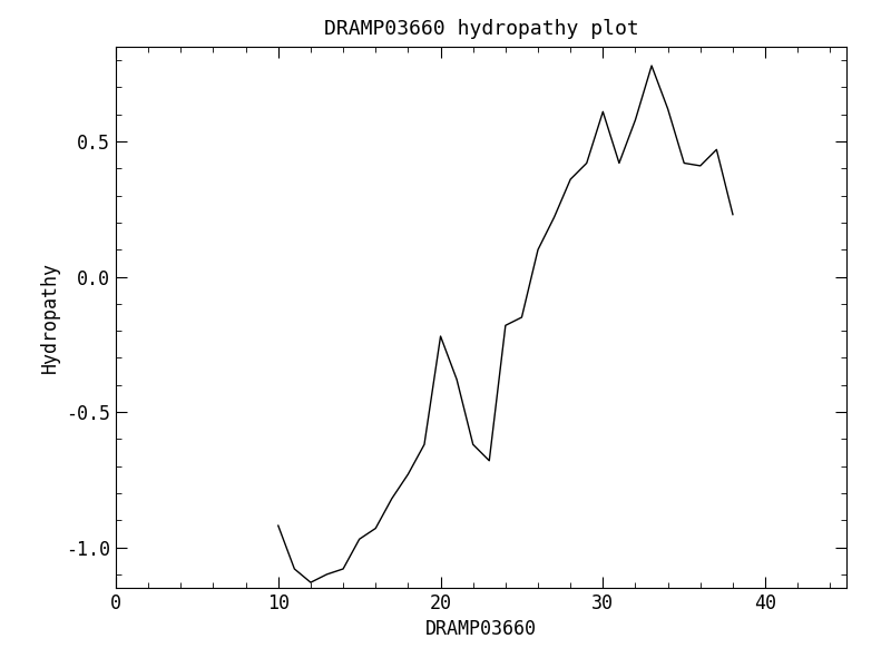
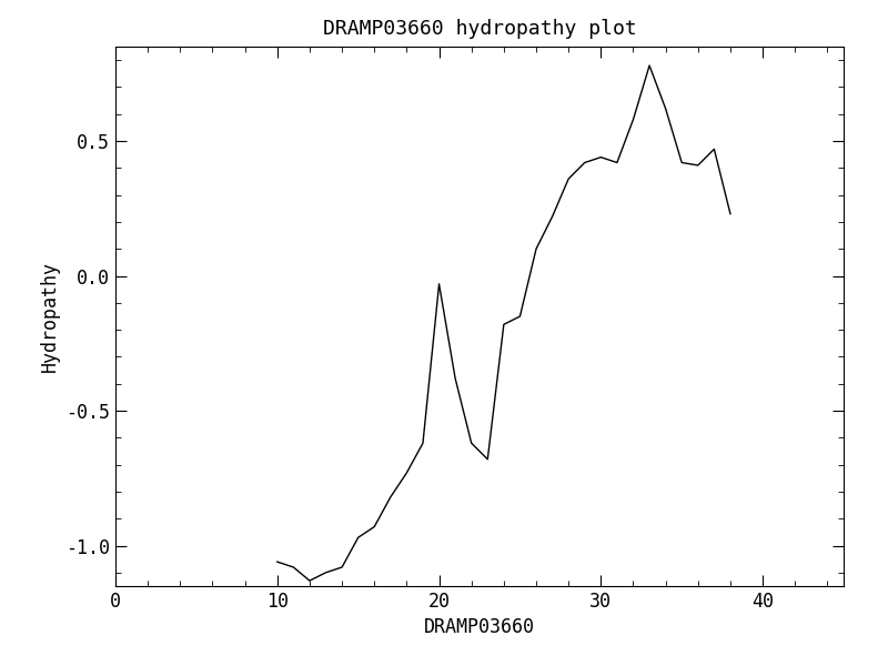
10: -0.92 -> -1.06
20: -0.22 -> -0.03
30: 0.61 -> 0.44
